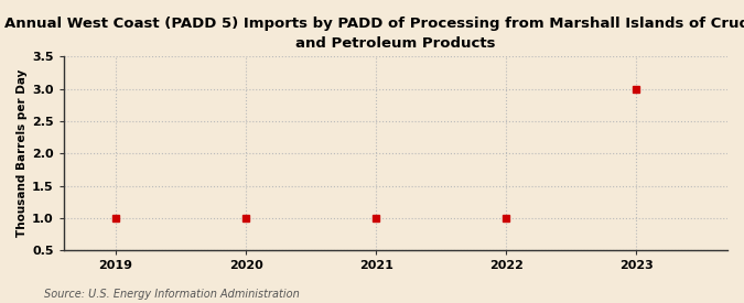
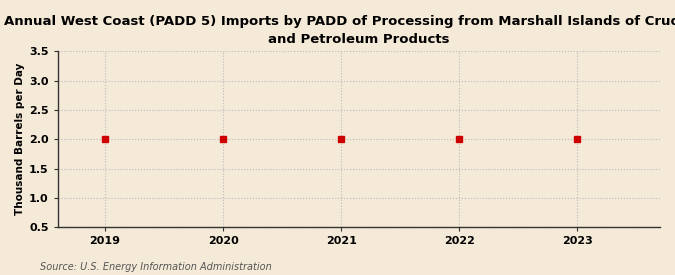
2019: 1 -> 2
2020: 1 -> 2
2021: 1 -> 2
2022: 1 -> 2
2023: 3 -> 2
